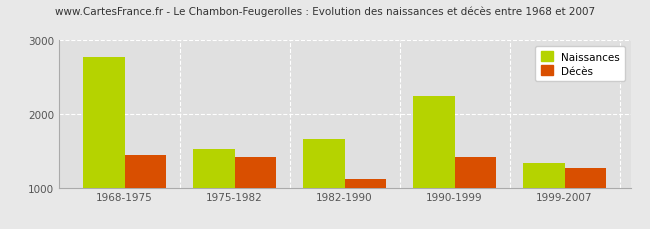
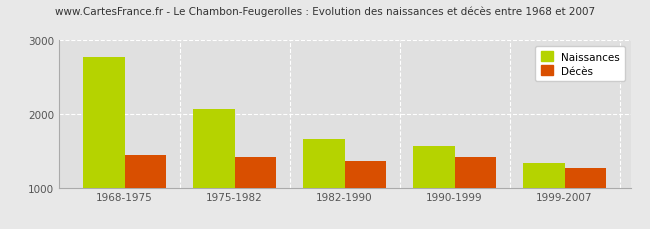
Naissances/1975-1982: 1520 -> 2060
Décès/1982-1990: 1120 -> 1360
Naissances/1990-1999: 2240 -> 1560
